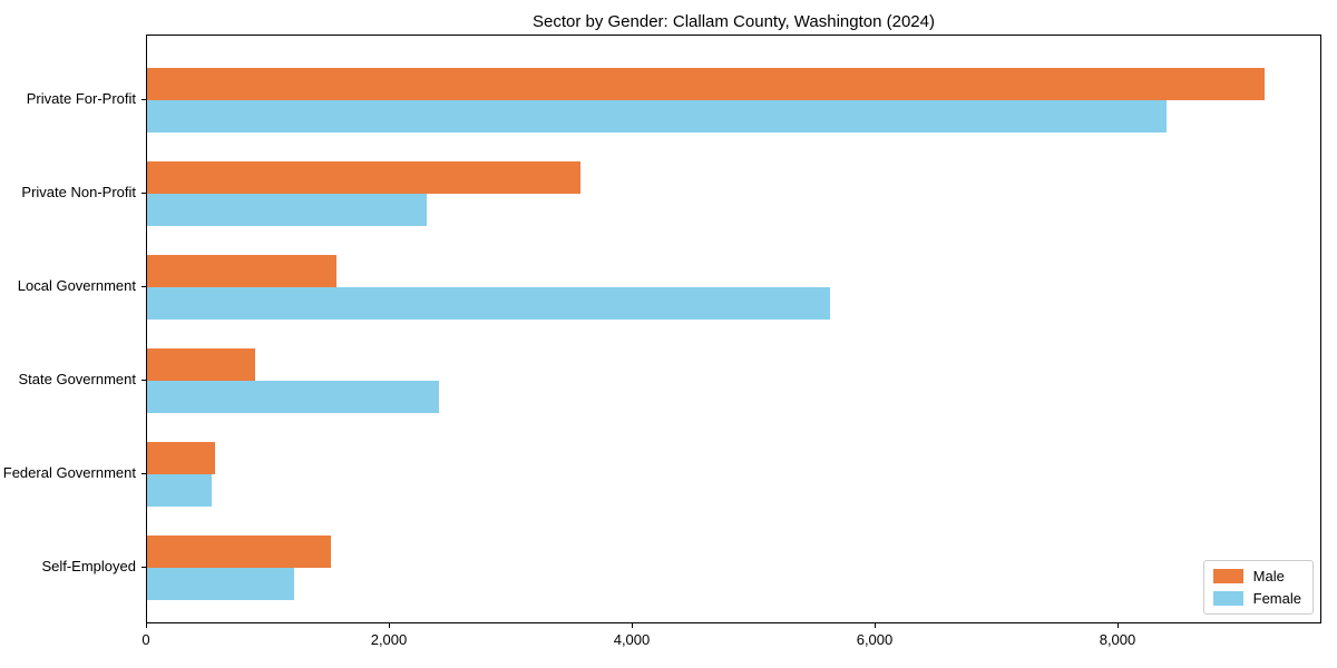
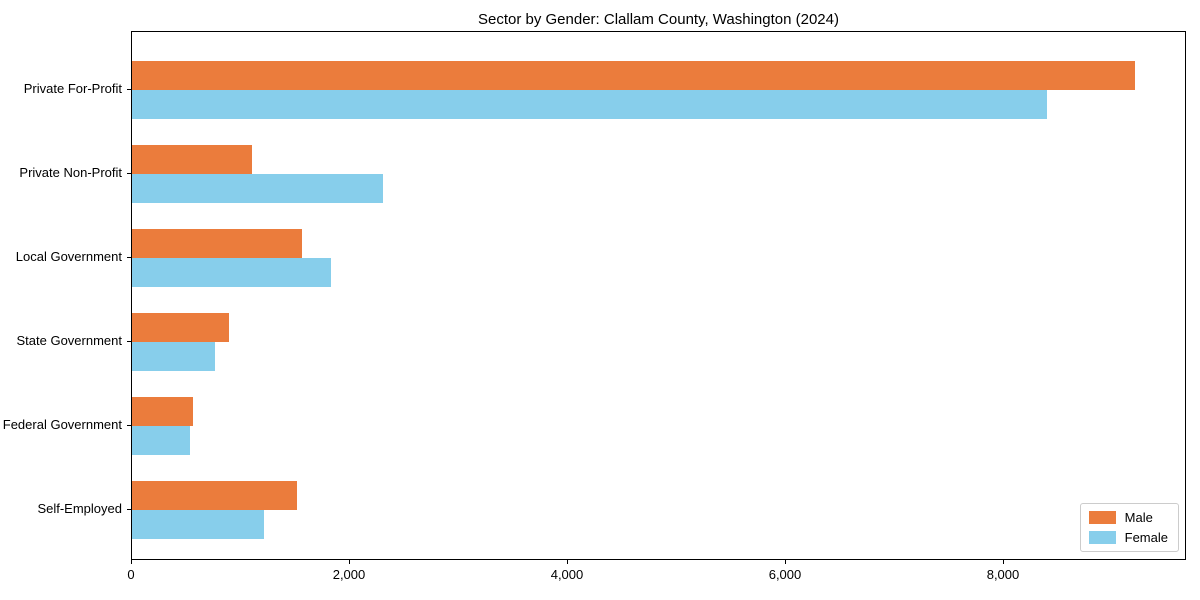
Male/Private Non-Profit: 3570 -> 1100
Female/Local Government: 5620 -> 1830
Female/State Government: 2400 -> 760
